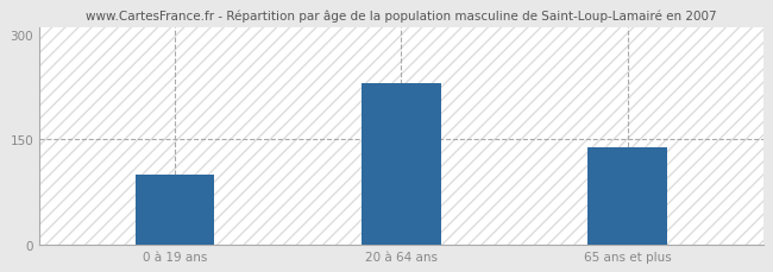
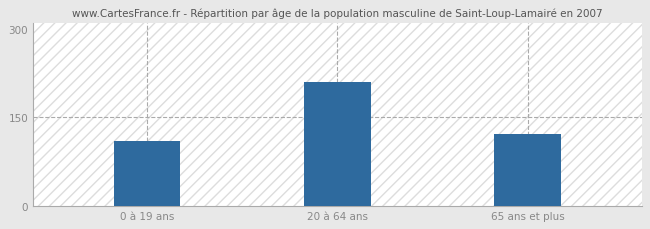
0 à 19 ans: 100 -> 110
20 à 64 ans: 230 -> 210
65 ans et plus: 138 -> 122
